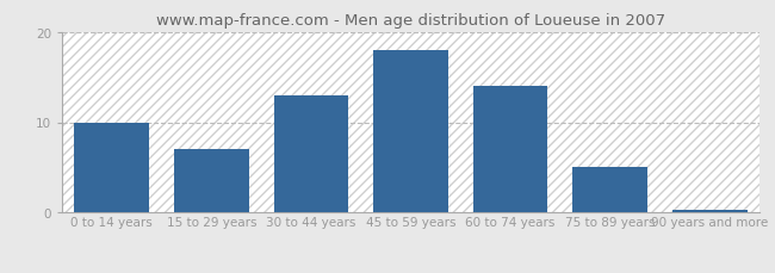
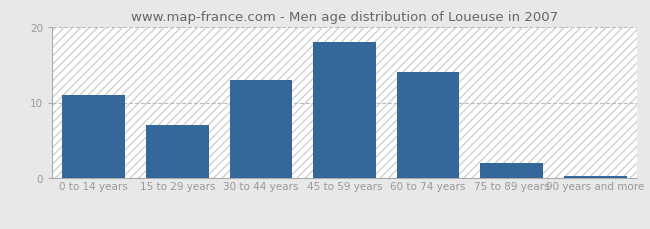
0 to 14 years: 10.0 -> 11.0
75 to 89 years: 5.0 -> 2.0
